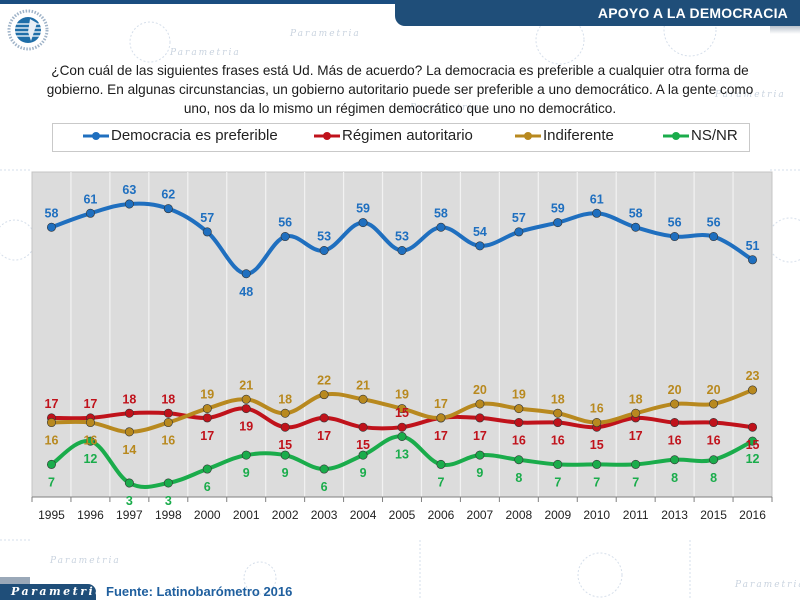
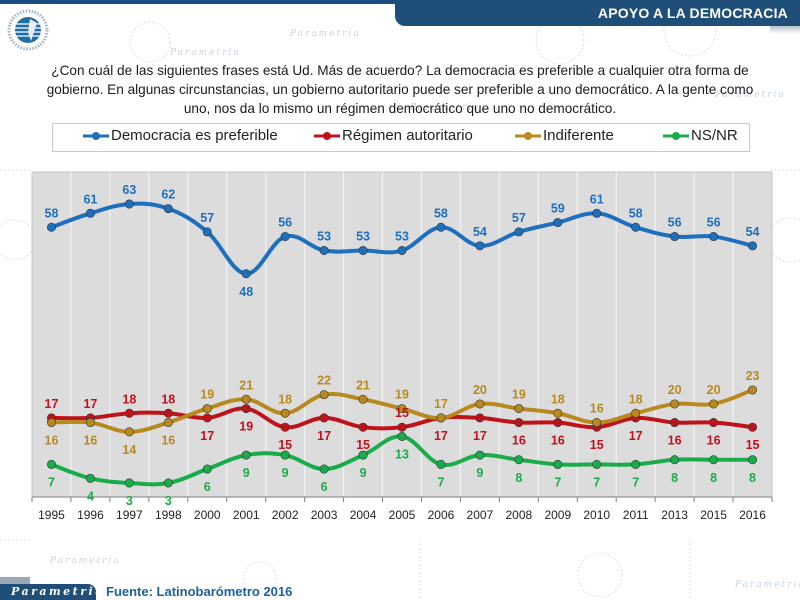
NS/NR/1996: 12 -> 4
Democracia es preferible/2004: 59 -> 53
Democracia es preferible/2016: 51 -> 54
NS/NR/2016: 12 -> 8
